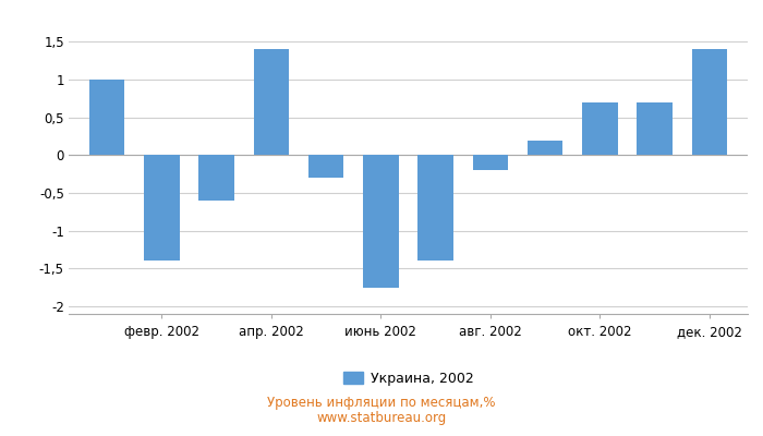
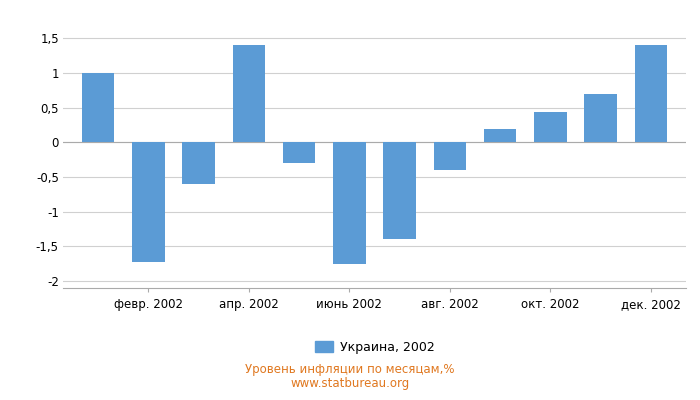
февр. 2002: -1,40 -> -1,72
авг. 2002: -0,20 -> -0,40
окт. 2002: 0,70 -> 0,44
